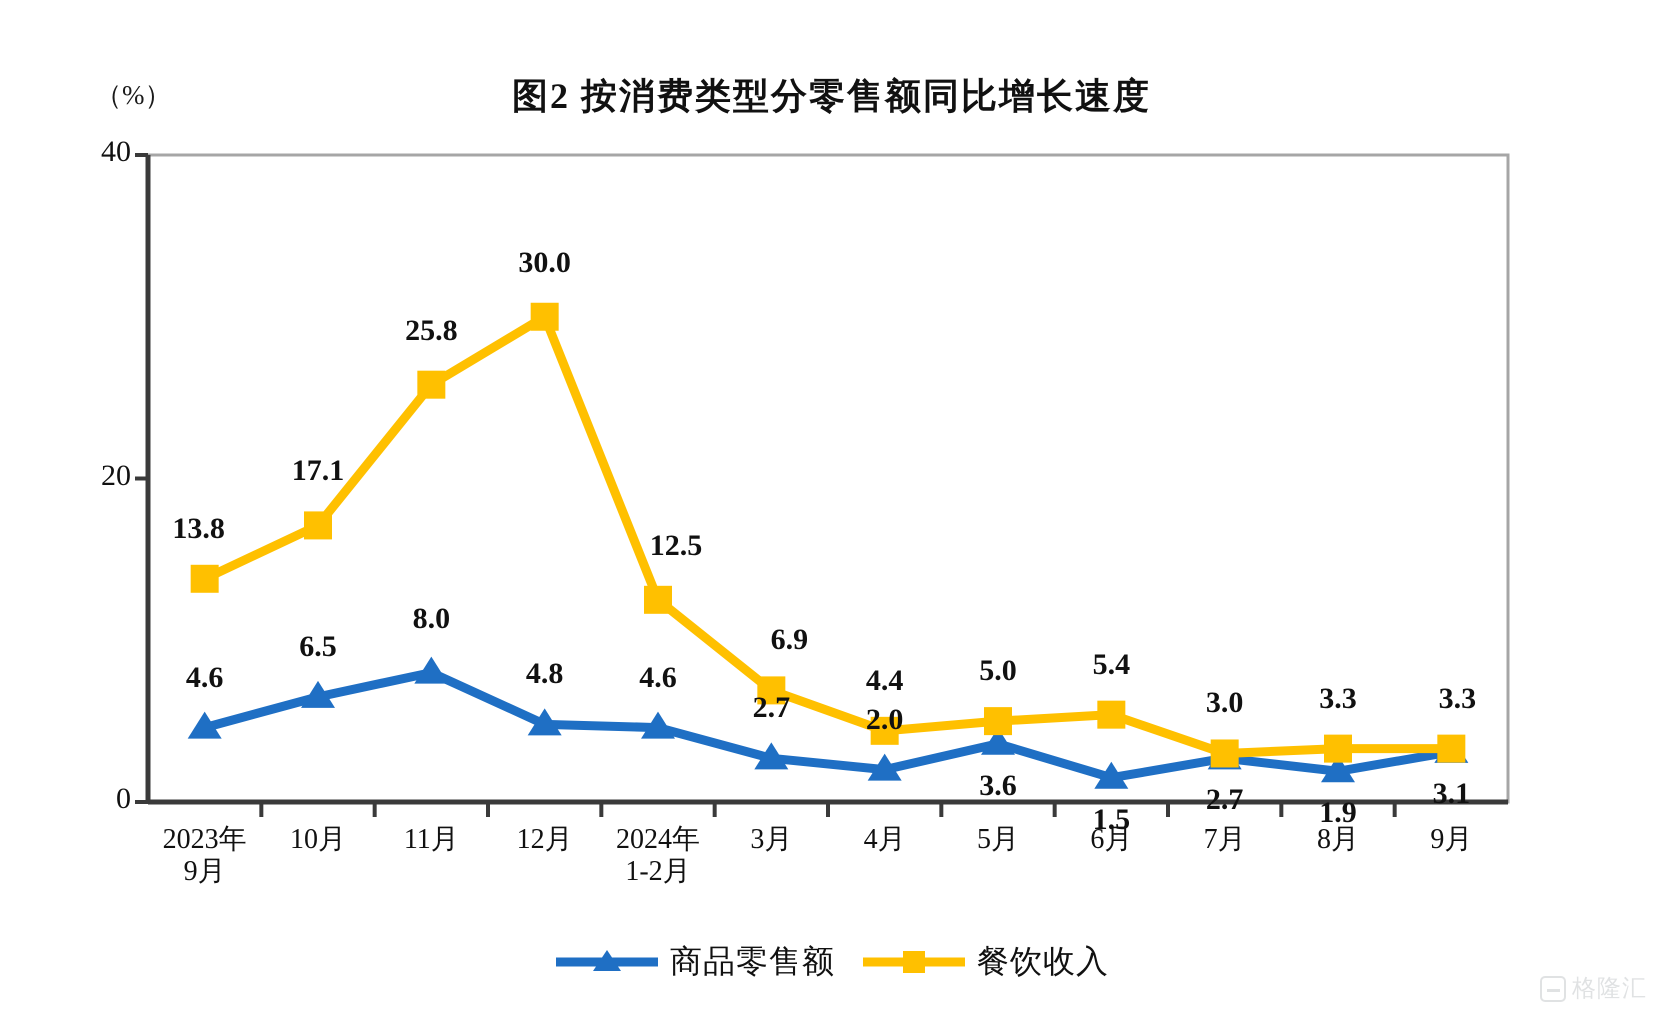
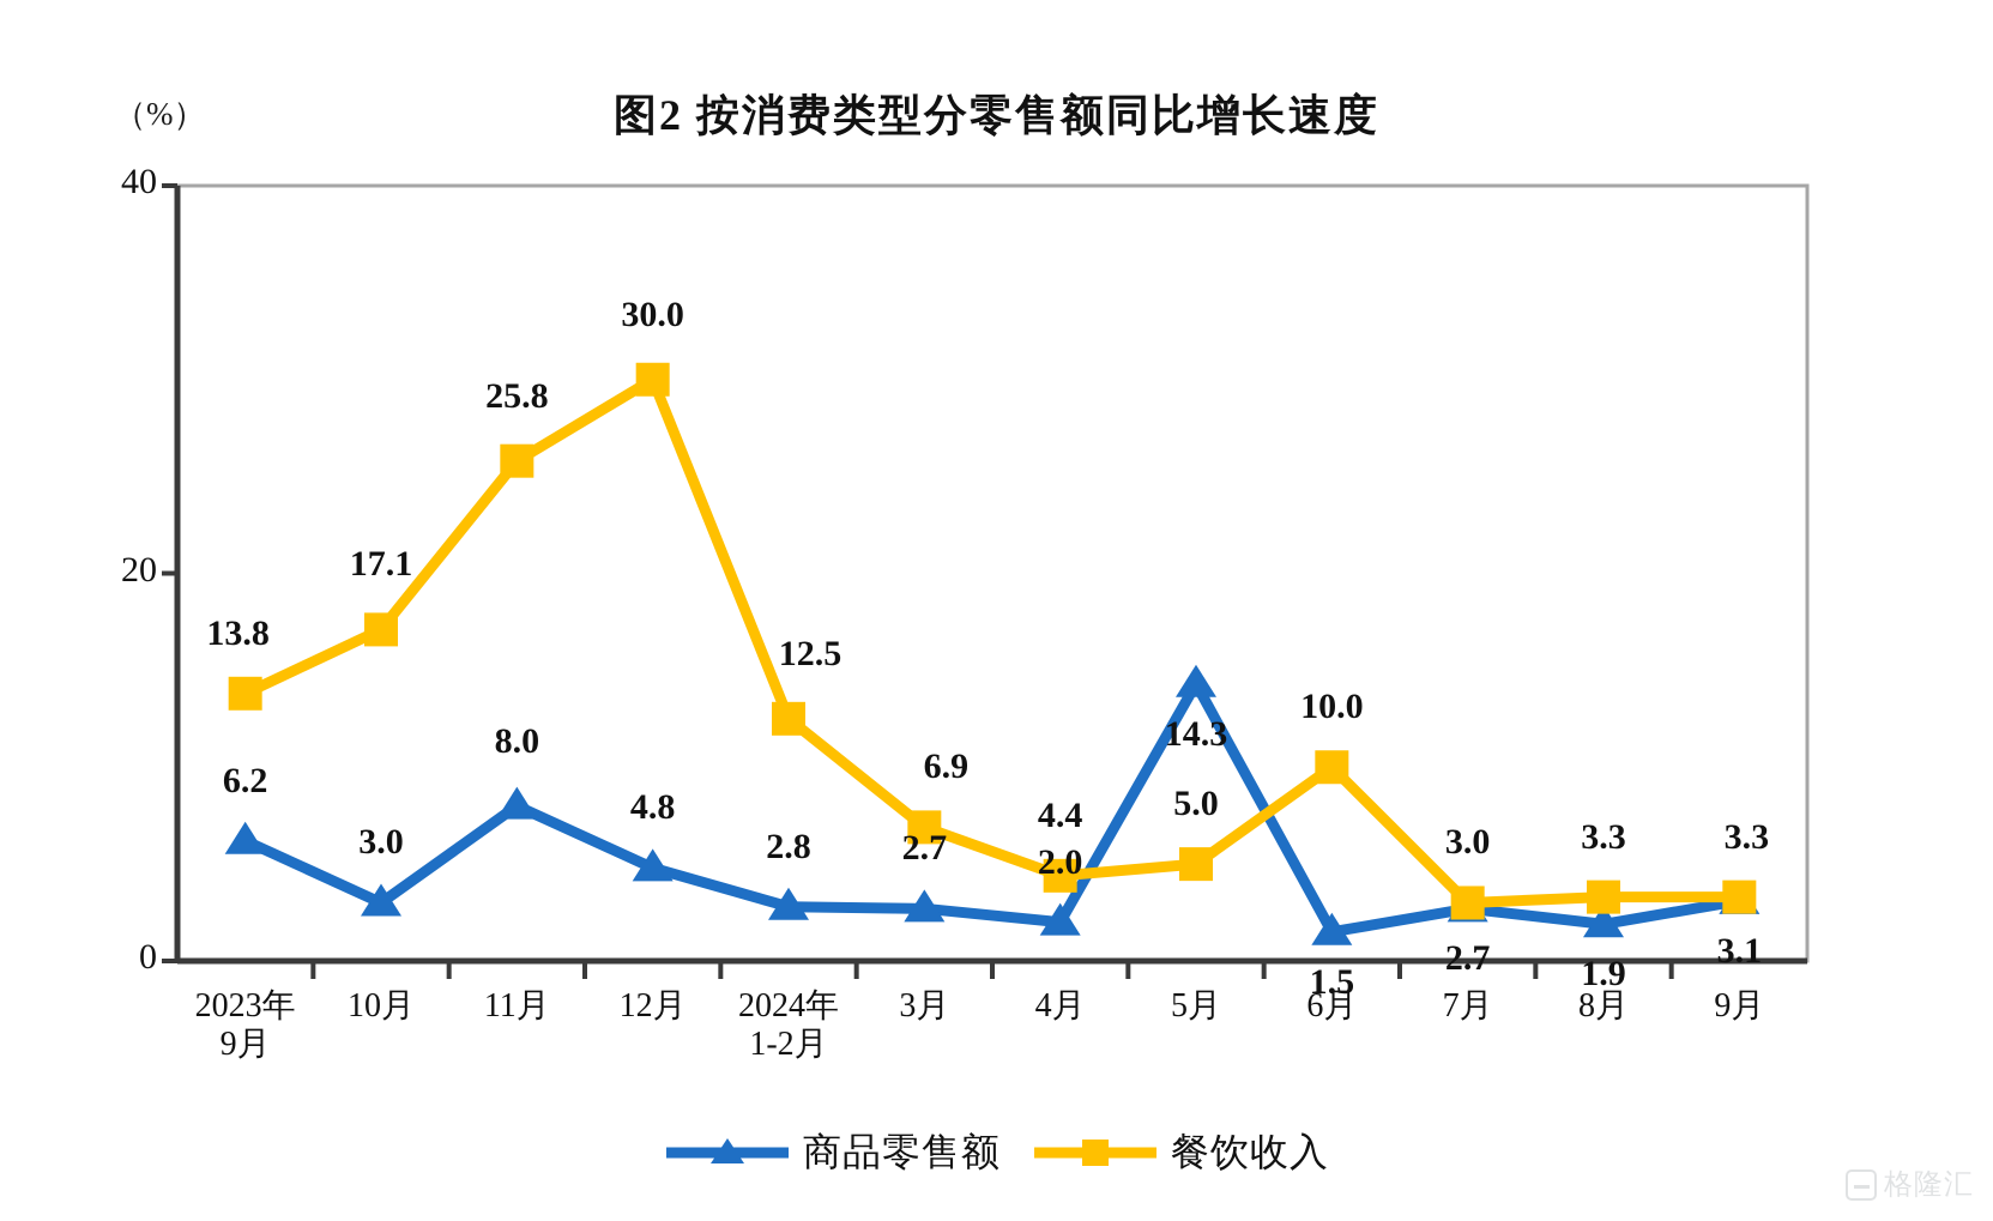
商品零售额/2023年 9月: 4.6 -> 6.2
商品零售额/10月: 6.5 -> 3.0
商品零售额/2024年 1-2月: 4.6 -> 2.8
商品零售额/5月: 3.6 -> 14.3
餐饮收入/6月: 5.4 -> 10.0
